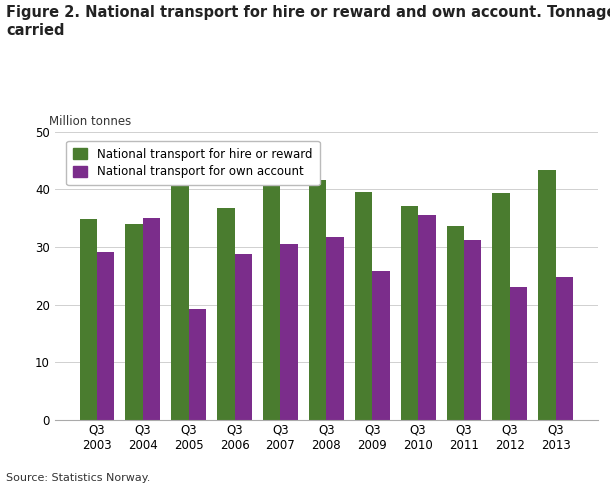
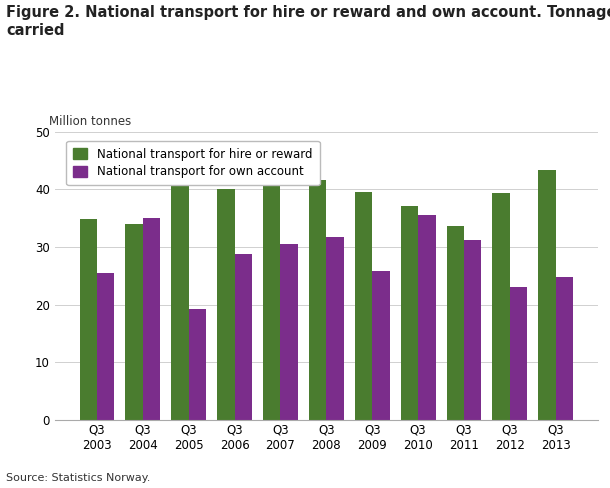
National transport for own account/Q3 2003: 29.2 -> 25.4
National transport for hire or reward/Q3 2006: 36.8 -> 40.1
